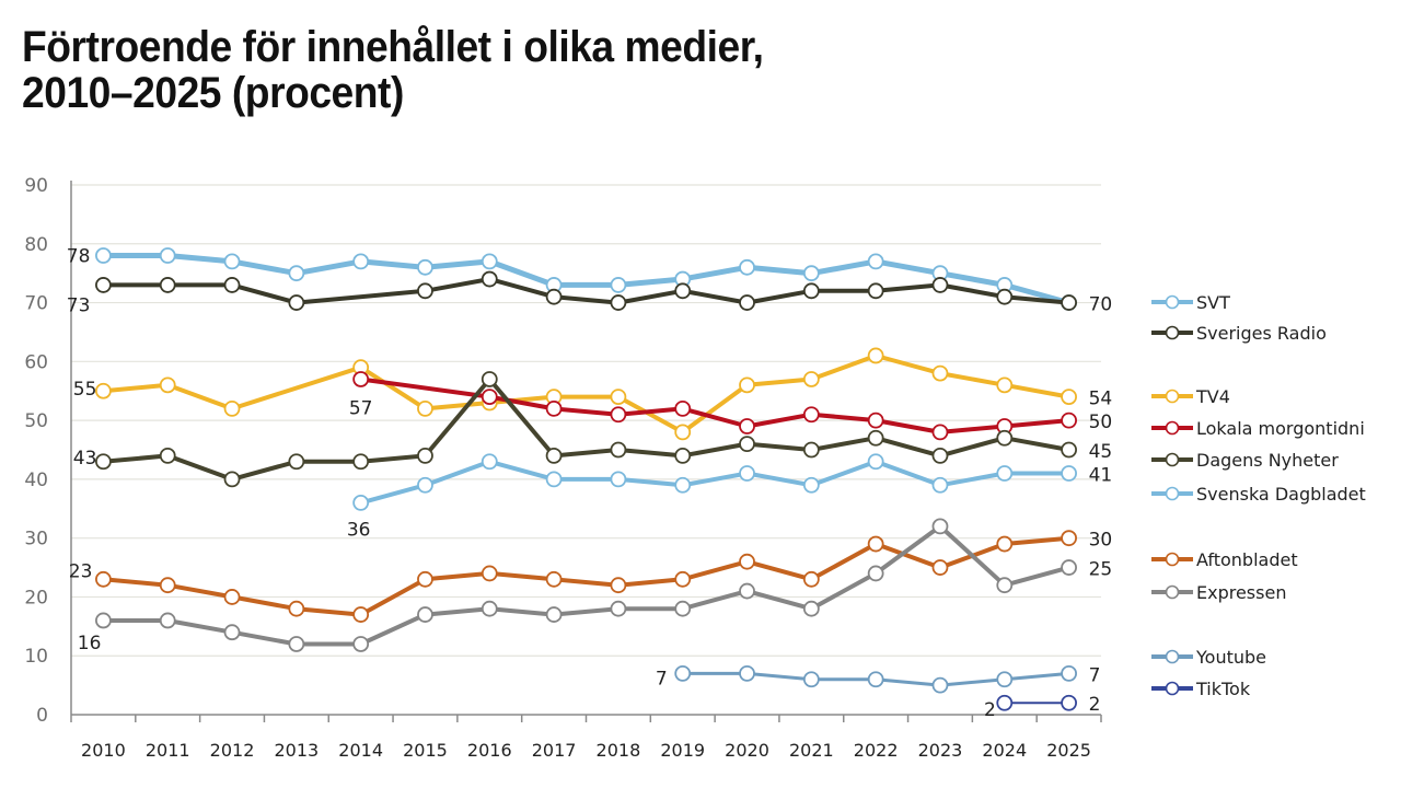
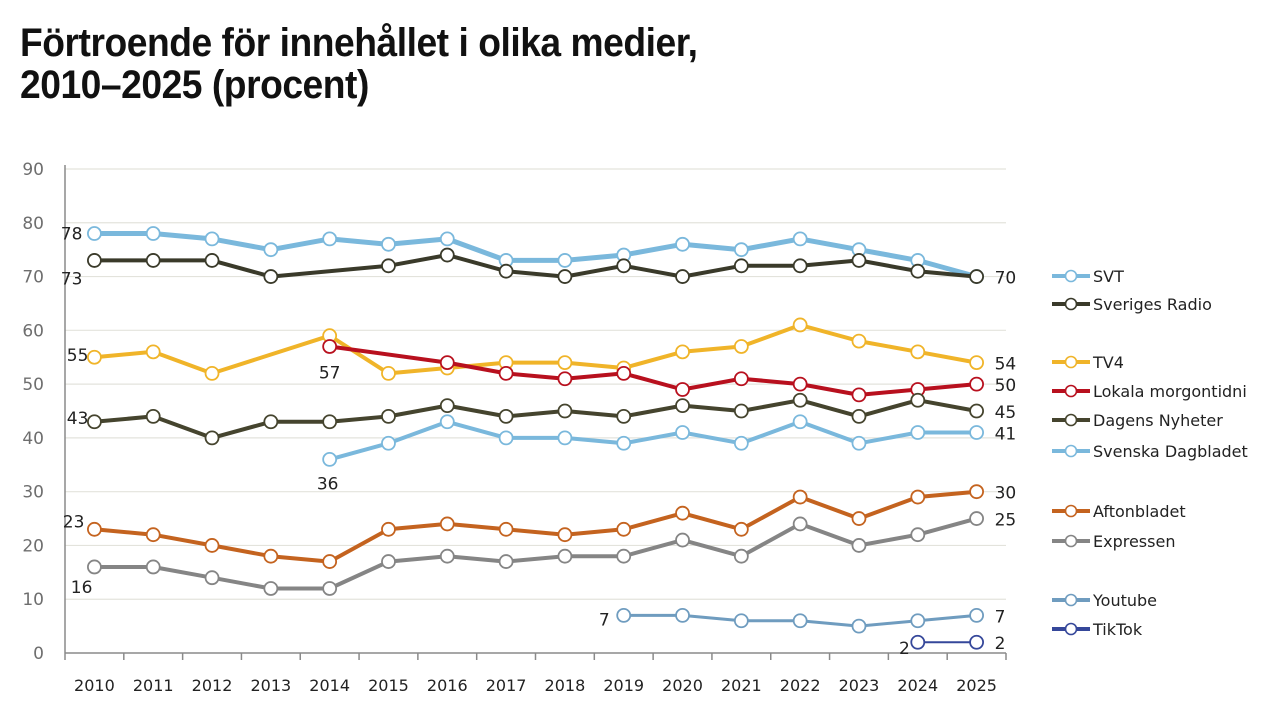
Dagens Nyheter/2016: 57 -> 46
TV4/2019: 48 -> 53
Expressen/2023: 32 -> 20
